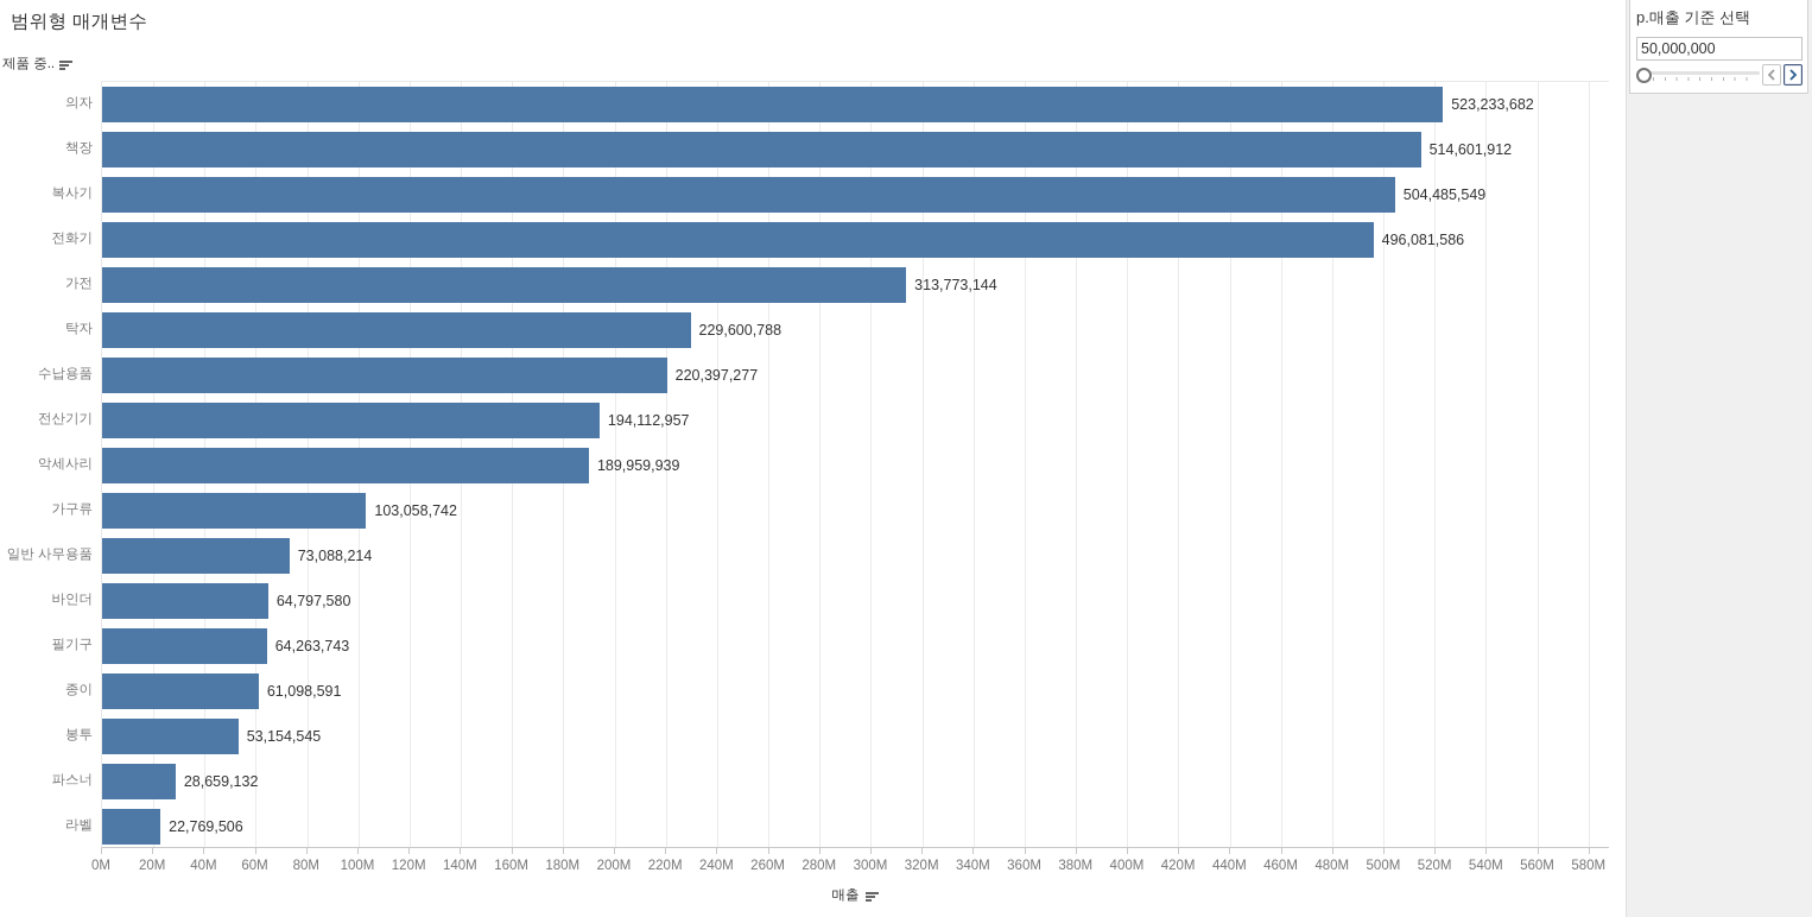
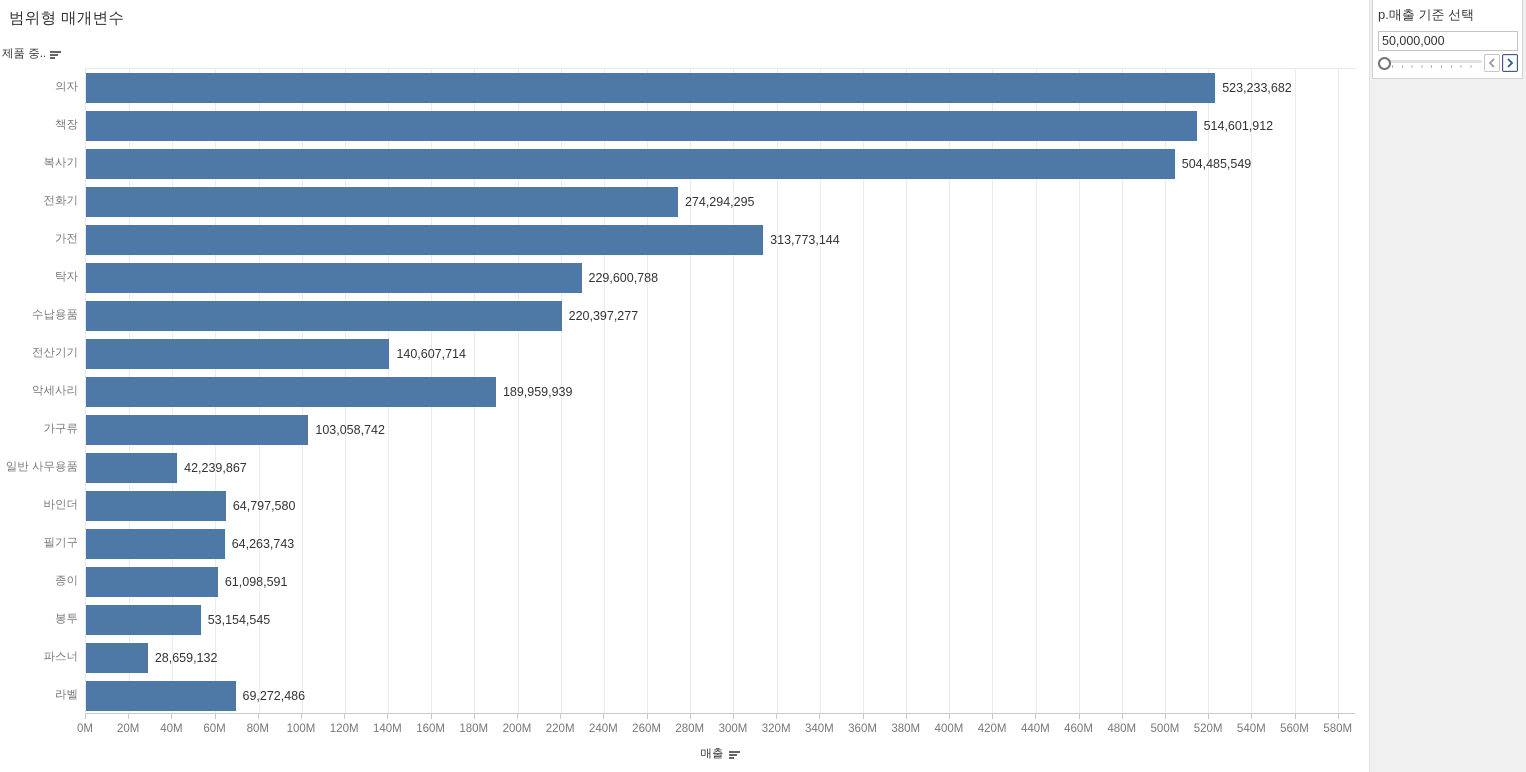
전화기: 496,081,586 -> 274,294,295
전산기기: 194,112,957 -> 140,607,714
일반 사무용품: 73,088,214 -> 42,239,867
라벨: 22,769,506 -> 69,272,486
